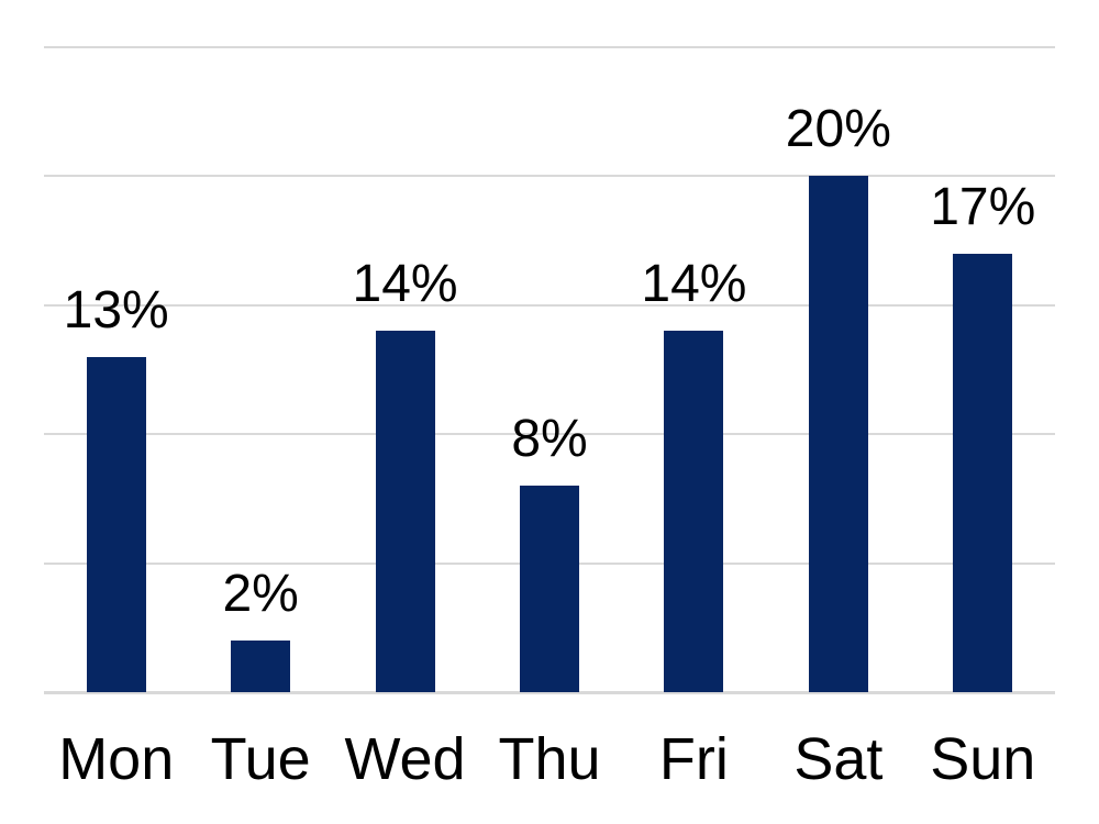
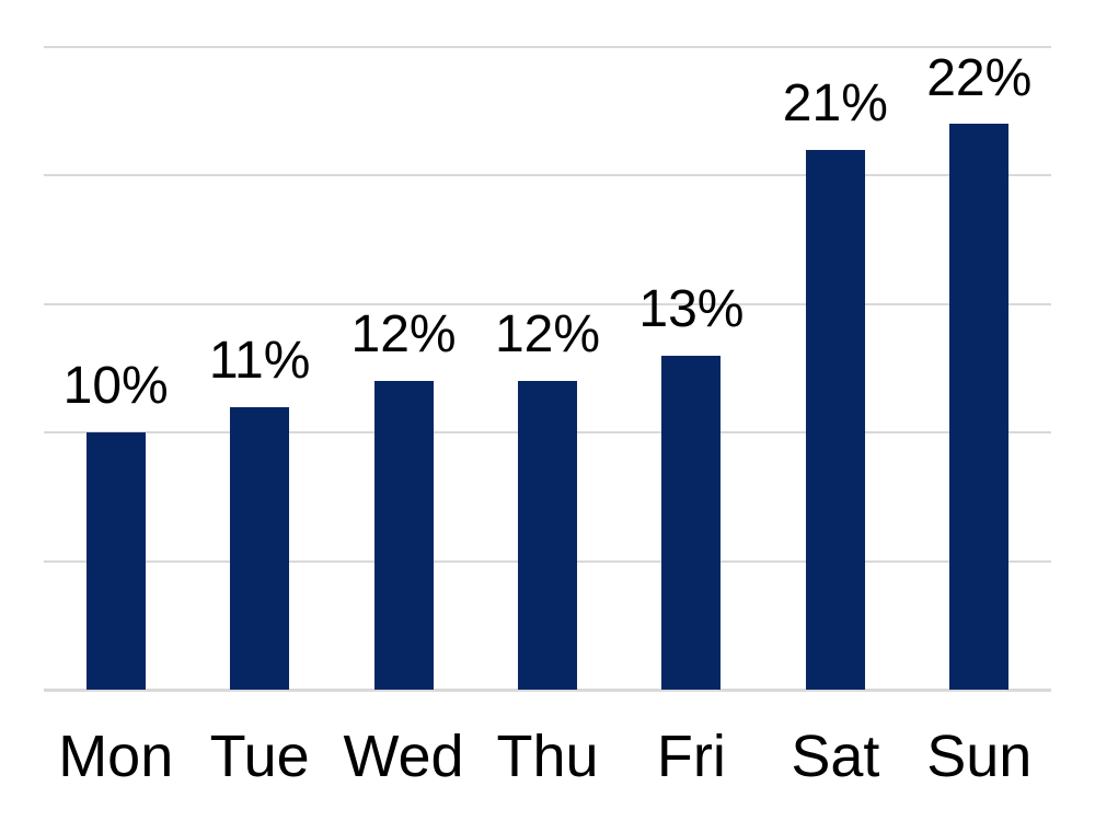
Mon: 13% -> 10%
Tue: 2% -> 11%
Wed: 14% -> 12%
Thu: 8% -> 12%
Fri: 14% -> 13%
Sat: 20% -> 21%
Sun: 17% -> 22%
